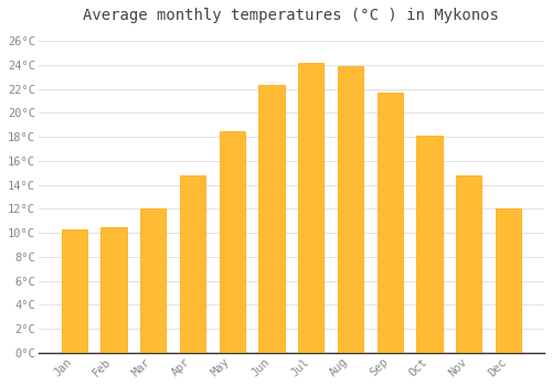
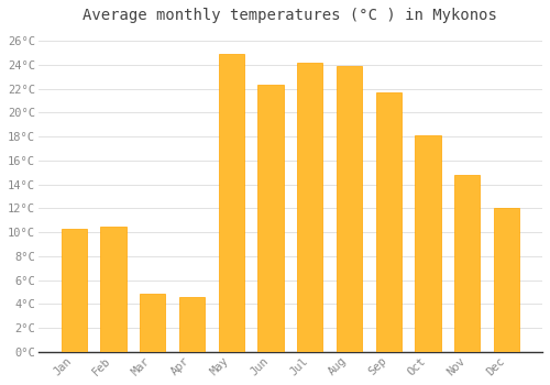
Mar: 12.0°C -> 4.9°C
Apr: 14.8°C -> 4.6°C
May: 18.5°C -> 24.9°C
